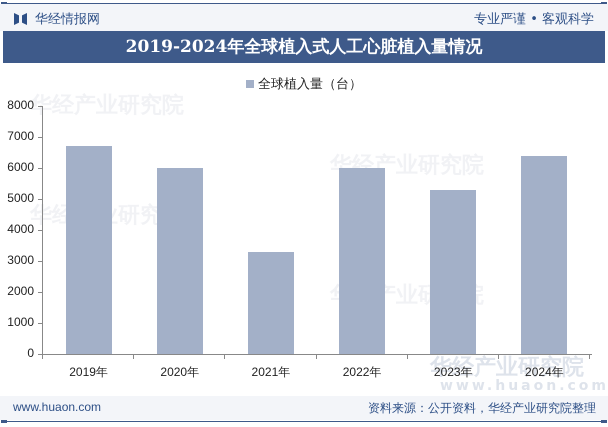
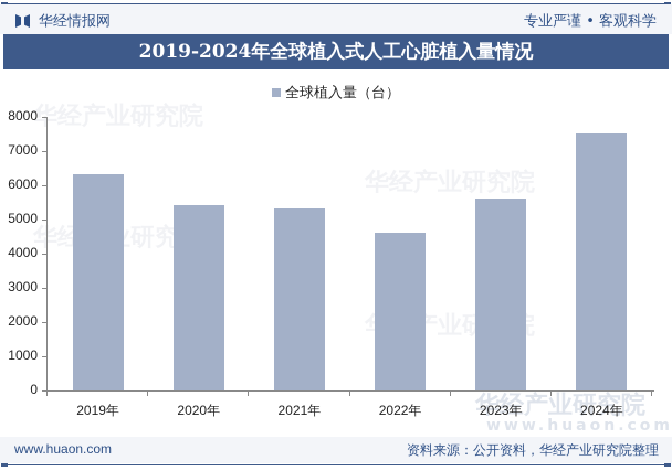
2019年: 6700 -> 6300
2020年: 6000 -> 5400
2021年: 3300 -> 5300
2022年: 6000 -> 4600
2023年: 5300 -> 5600
2024年: 6400 -> 7500
